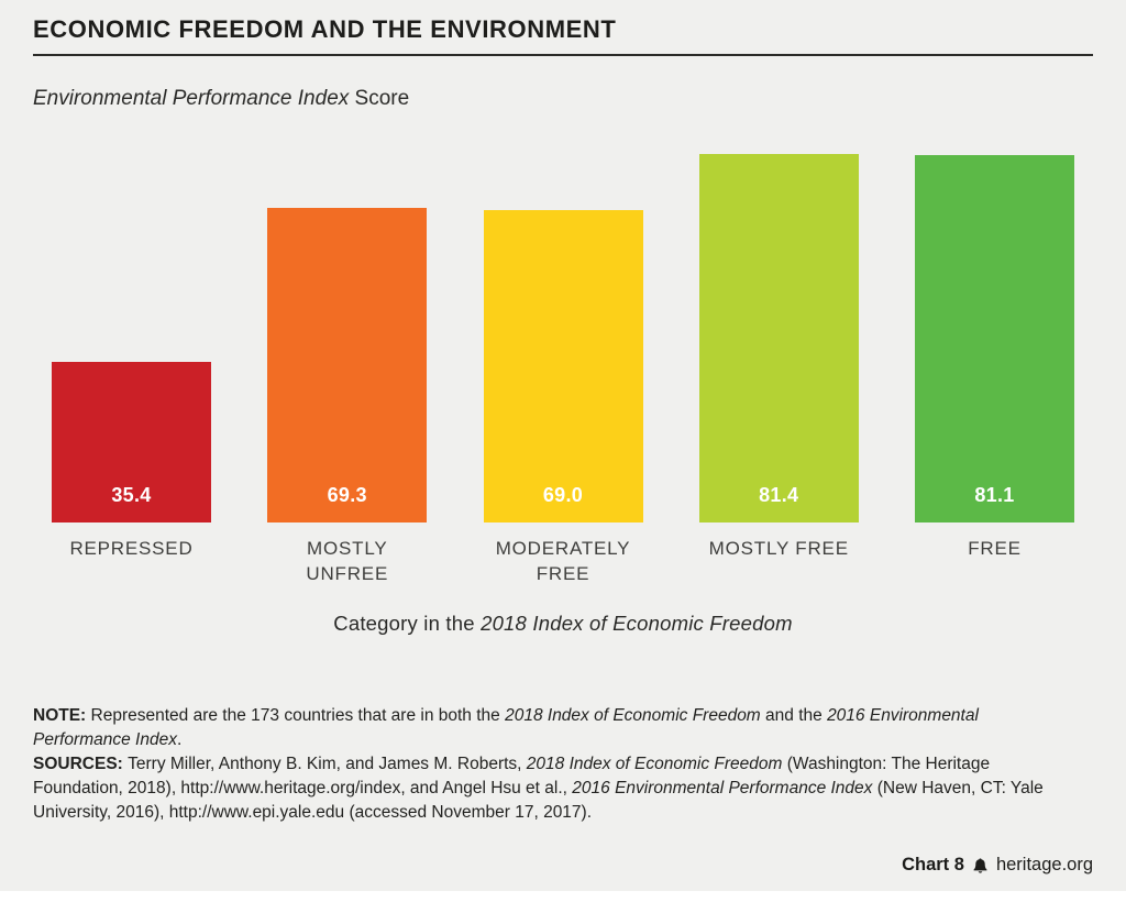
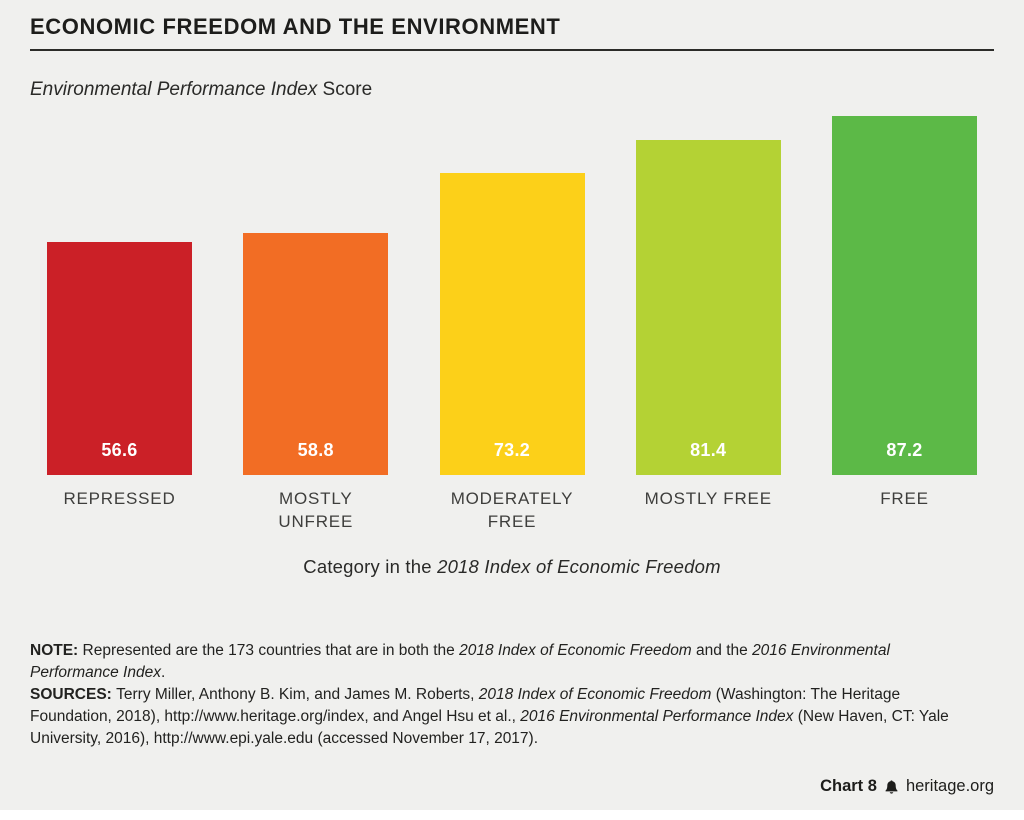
REPRESSED: 35.4 -> 56.6
MOSTLY UNFREE: 69.3 -> 58.8
MODERATELY FREE: 69.0 -> 73.2
FREE: 81.1 -> 87.2
